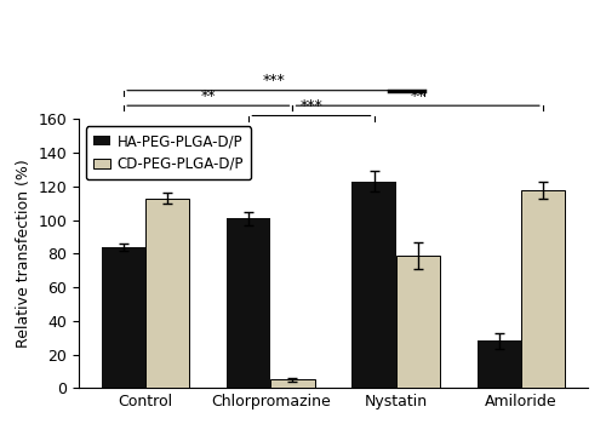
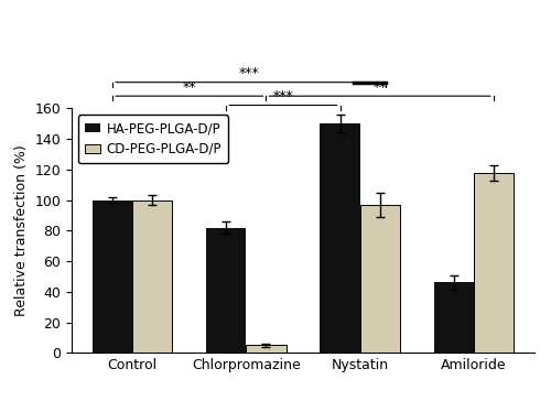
HA-PEG-PLGA-D/P/Control: 84 -> 100
CD-PEG-PLGA-D/P/Control: 113 -> 100
HA-PEG-PLGA-D/P/Chlorpromazine: 101 -> 82
HA-PEG-PLGA-D/P/Nystatin: 123 -> 150
CD-PEG-PLGA-D/P/Nystatin: 79 -> 97
HA-PEG-PLGA-D/P/Amiloride: 28 -> 46
